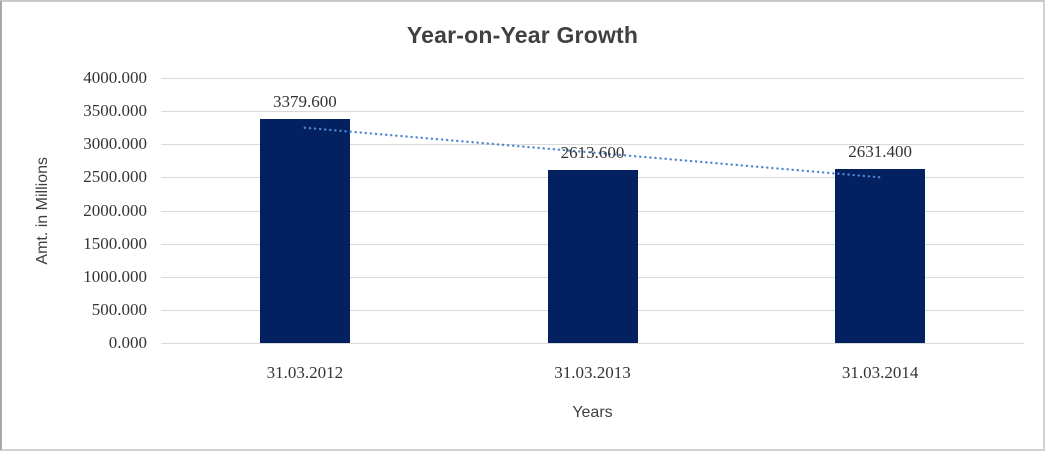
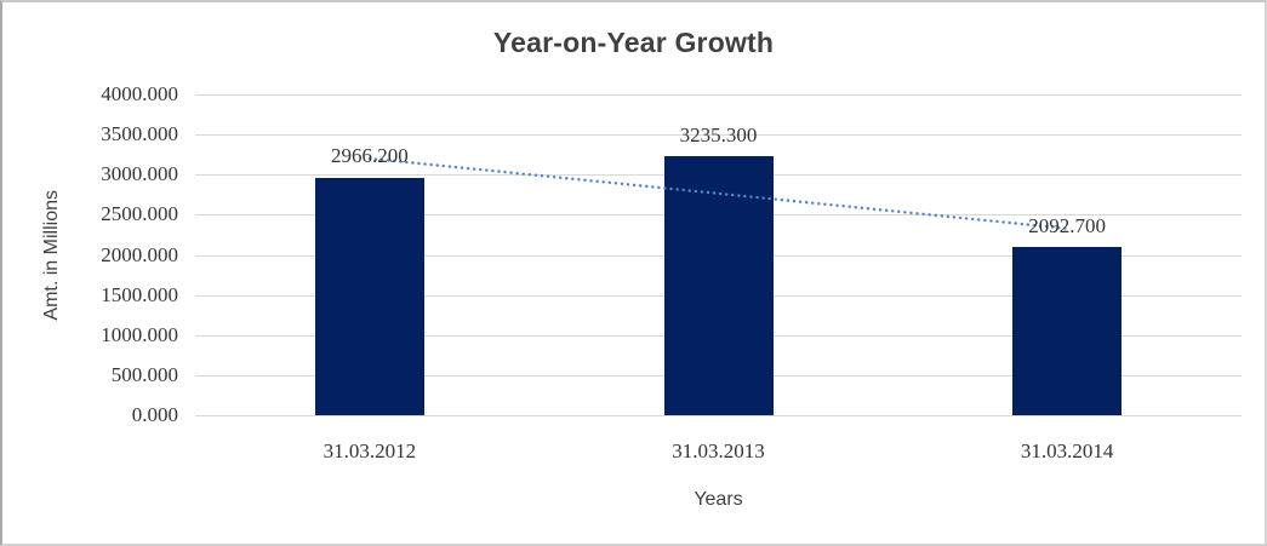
31.03.2012: 3379.600 -> 2966.200
31.03.2013: 2613.600 -> 3235.300
31.03.2014: 2631.400 -> 2092.700
